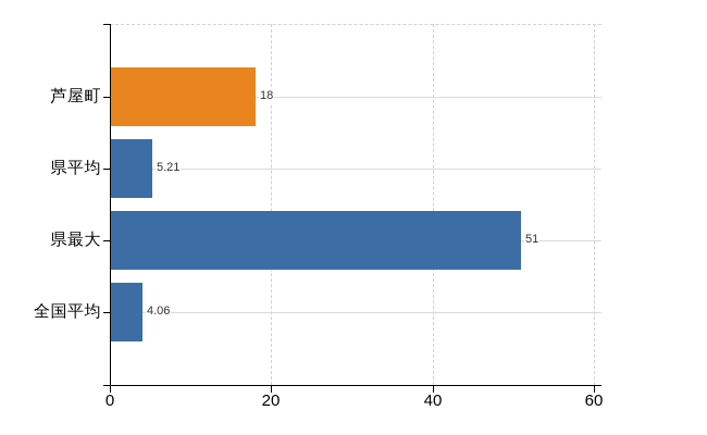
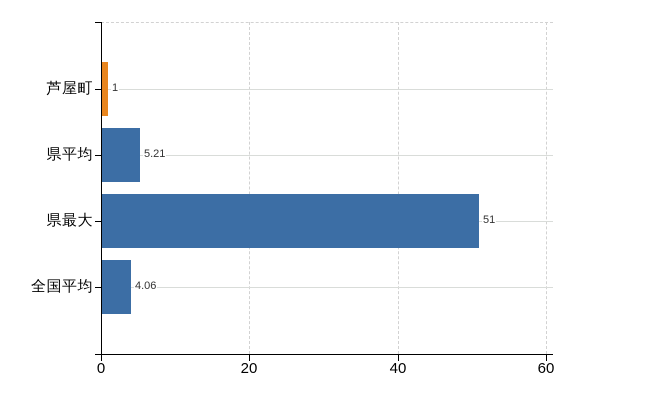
芦屋町: 18 -> 1
